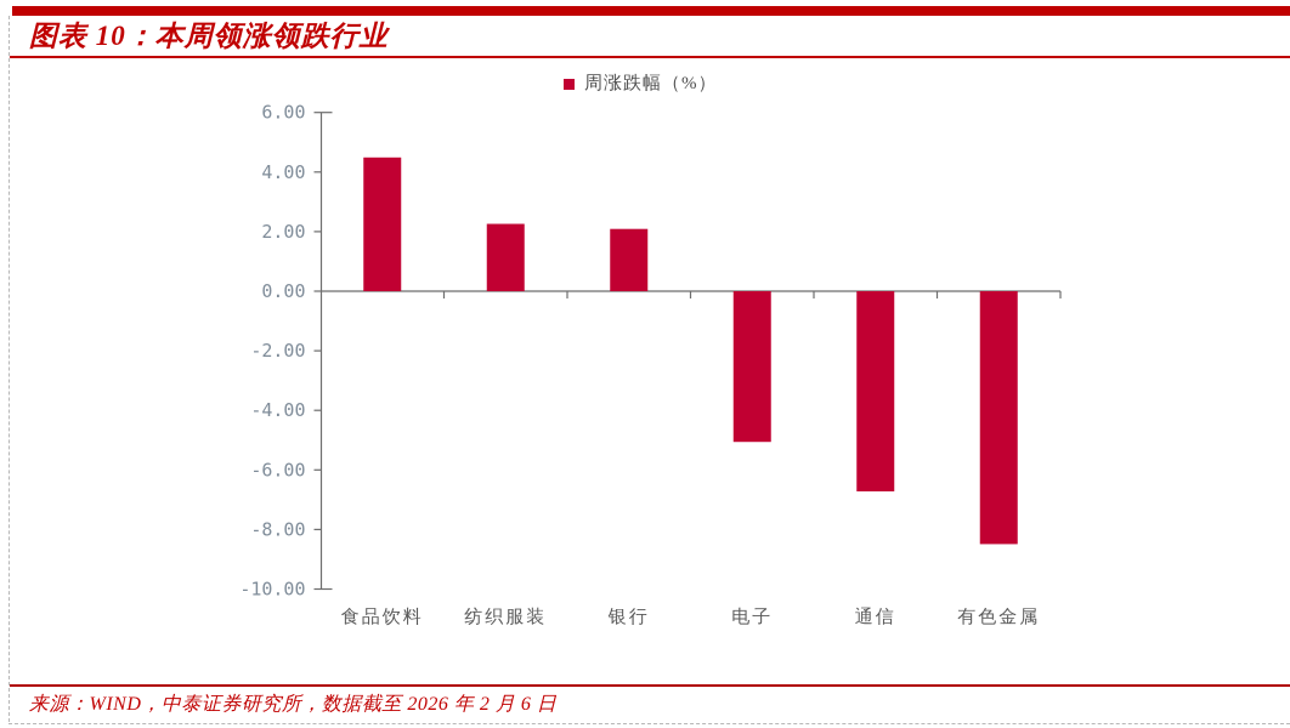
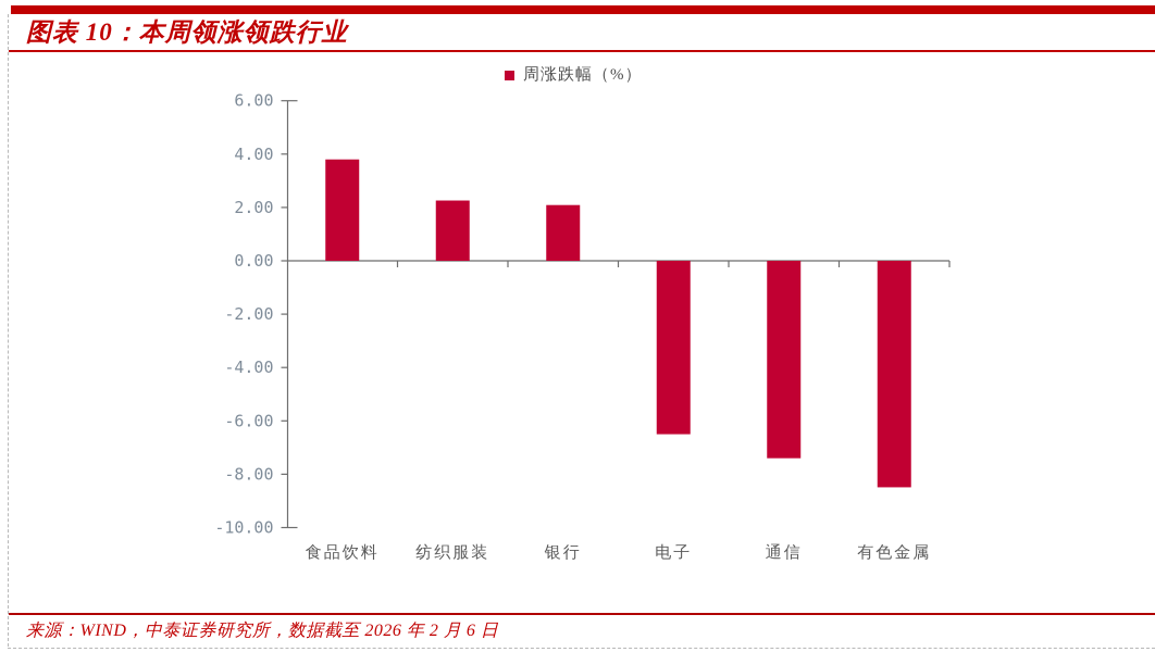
食品饮料: 4.5 -> 3.8
电子: -5.1 -> -6.5
通信: -6.7 -> -7.4
